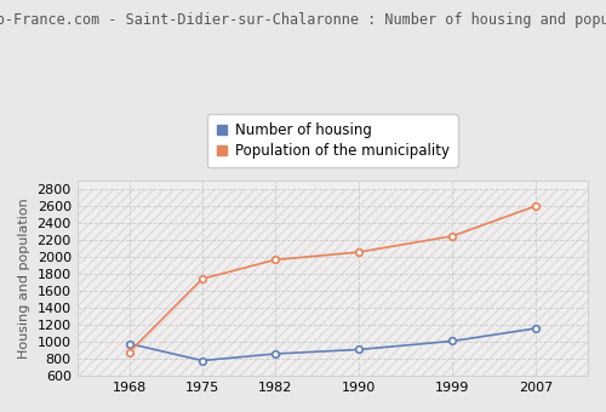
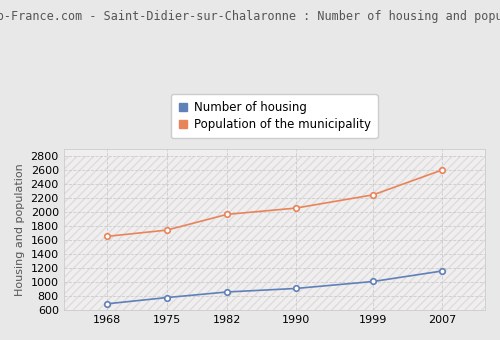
Number of housing/1968: 980 -> 690
Population of the municipality/1968: 880 -> 1660
